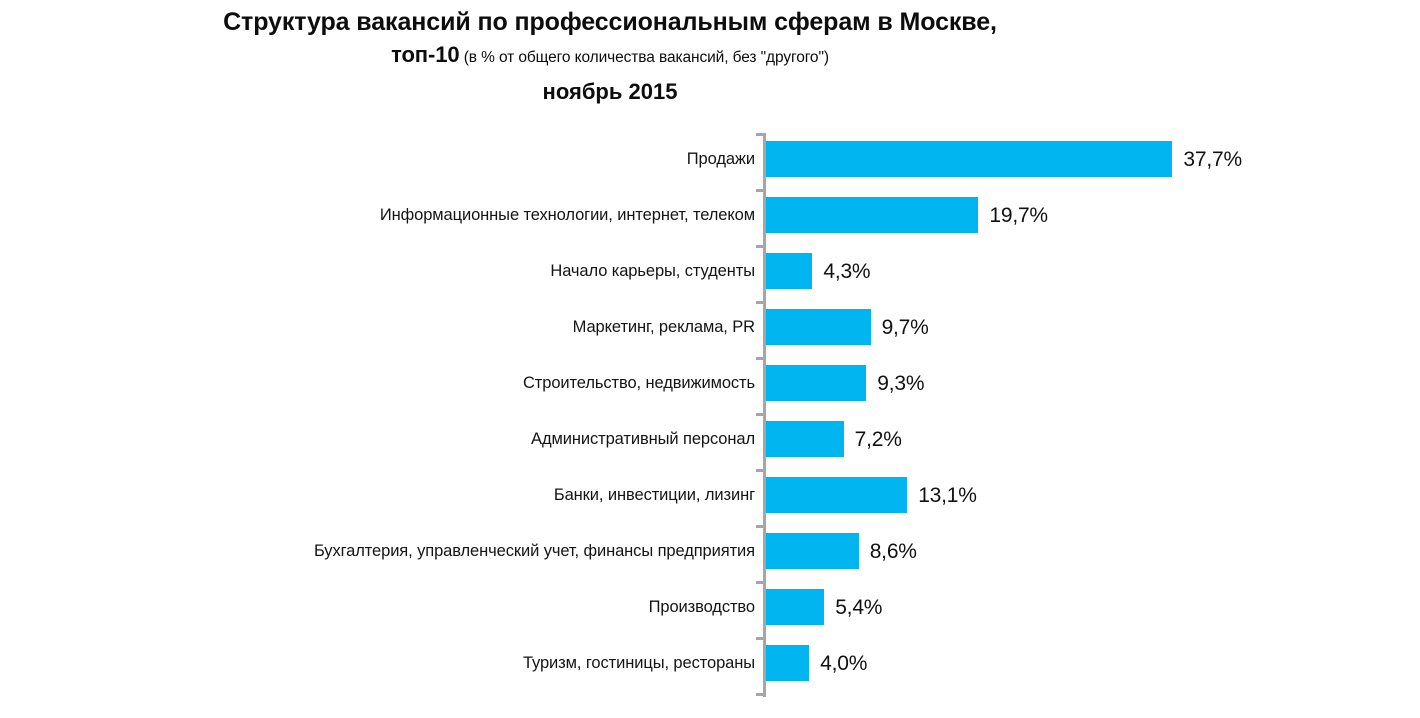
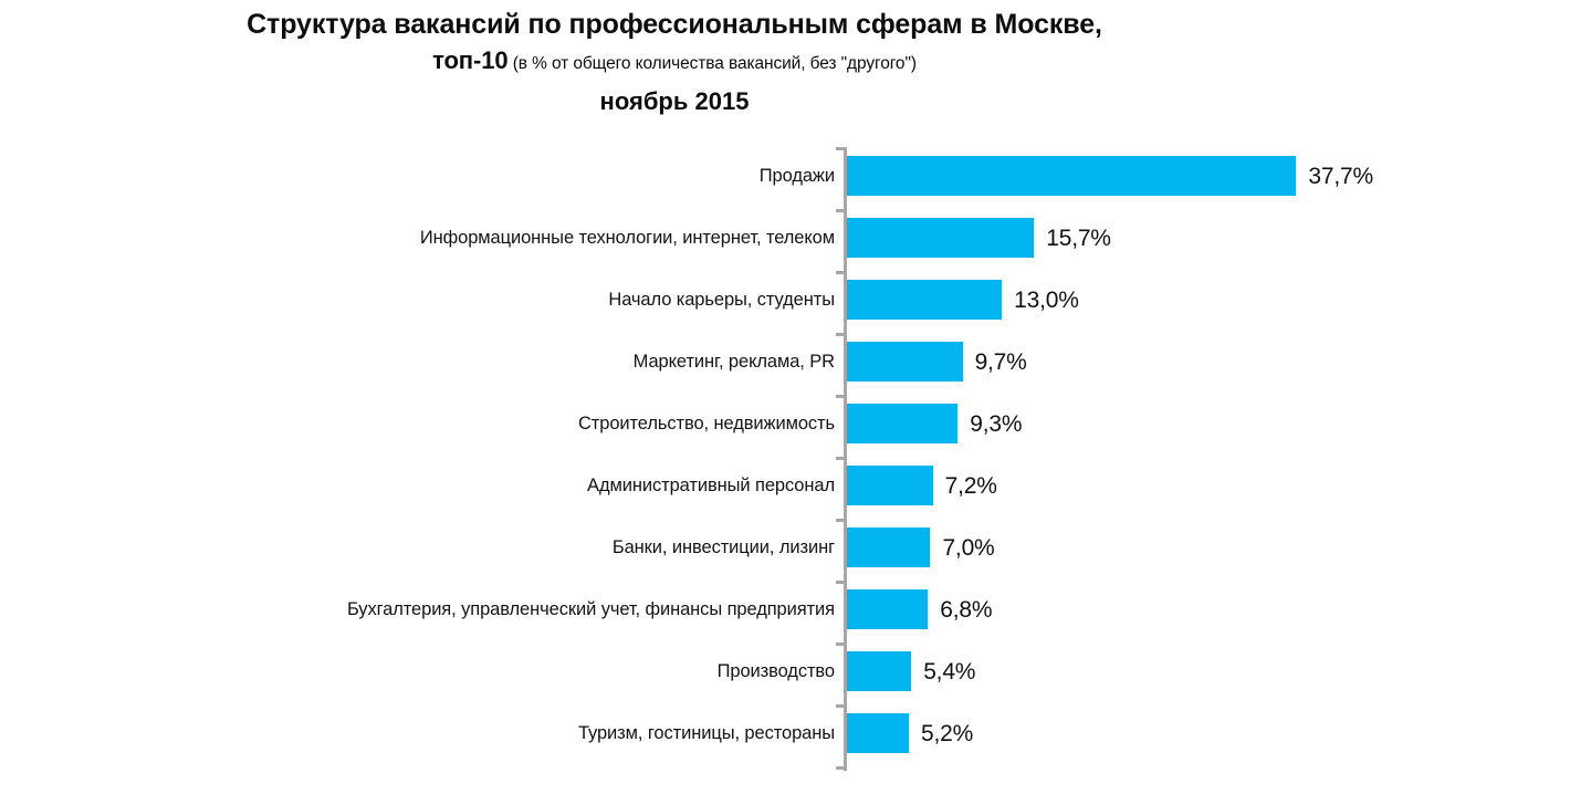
Информационные технологии, интернет, телеком: 19,7% -> 15,7%
Начало карьеры, студенты: 4,3% -> 13,0%
Банки, инвестиции, лизинг: 13,1% -> 7,0%
Бухгалтерия, управленческий учет, финансы предприятия: 8,6% -> 6,8%
Туризм, гостиницы, рестораны: 4,0% -> 5,2%
